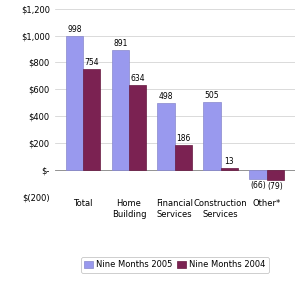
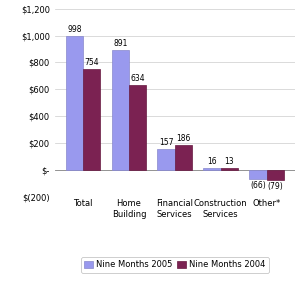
Nine Months 2005/Financial Services: 498 -> 157
Nine Months 2005/Construction Services: 505 -> 16
